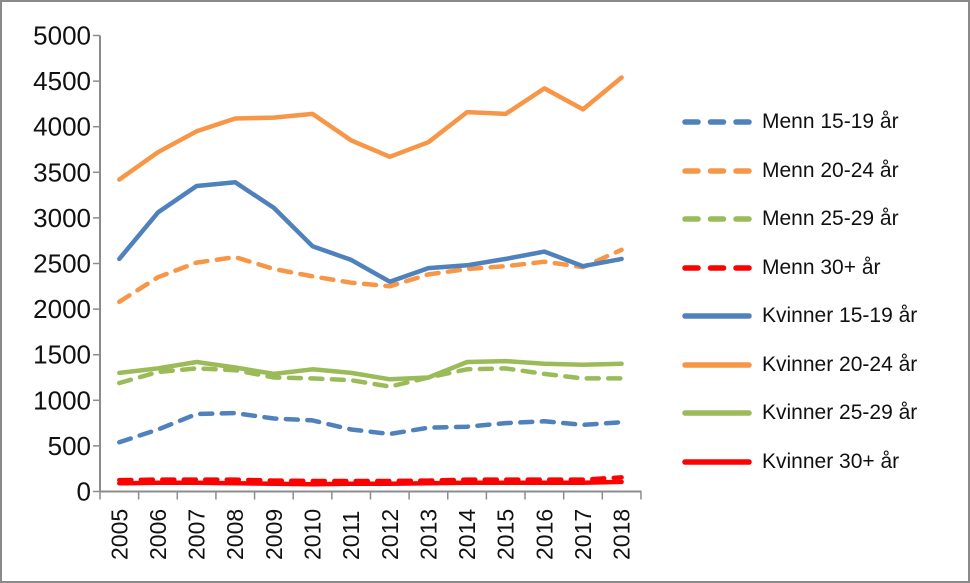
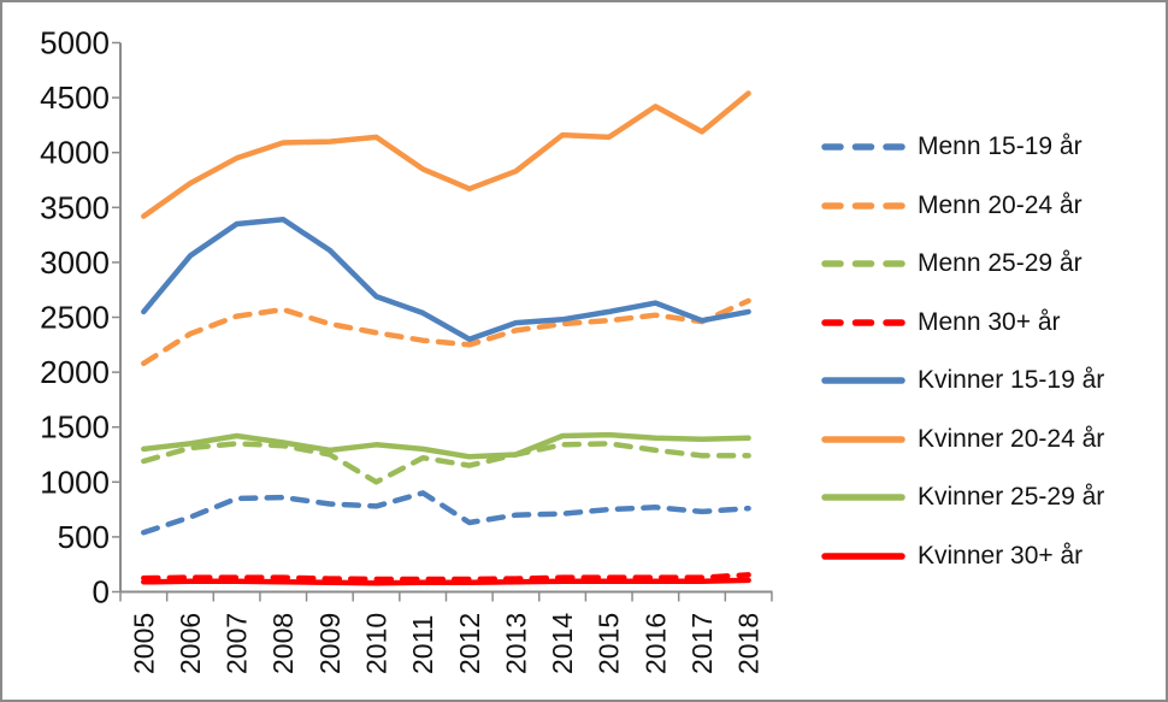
Menn 25-29 år/2010: 1200 -> 1000
Menn 15-19 år/2011: 700 -> 900
